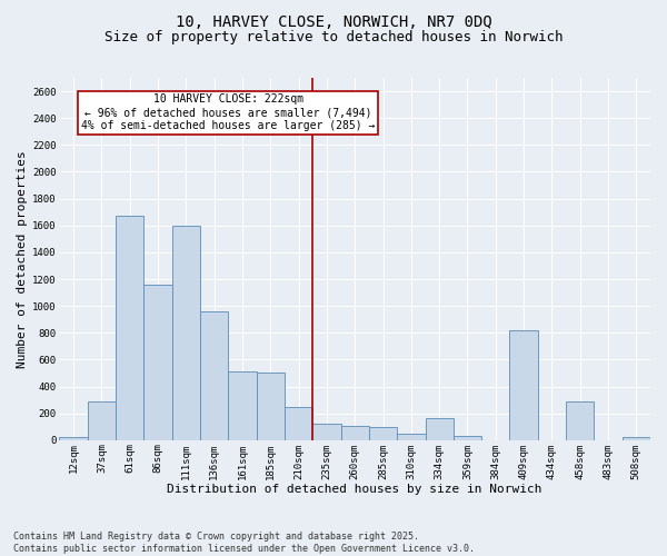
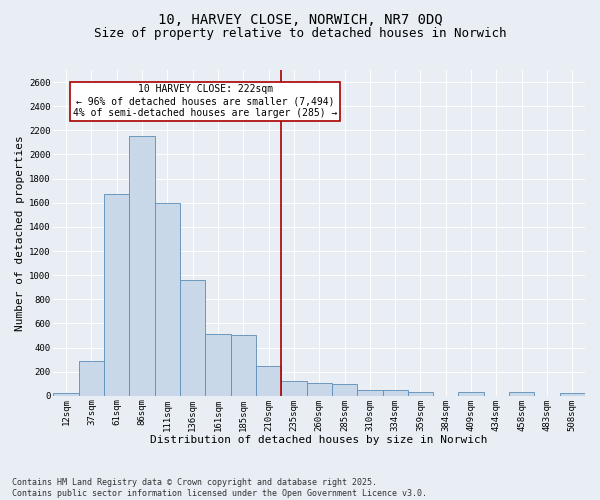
86sqm: 1160 -> 2150
334sqm: 160 -> 50
409sqm: 820 -> 30
458sqm: 290 -> 30
